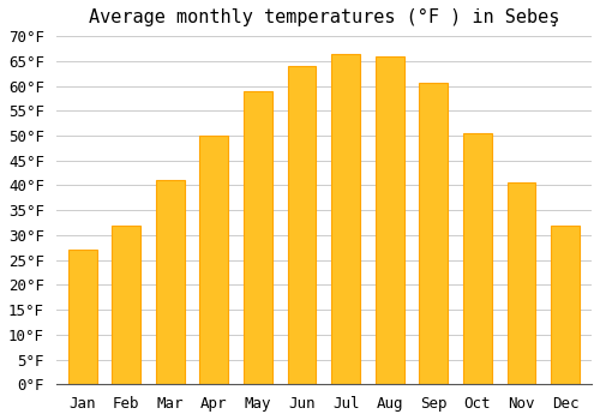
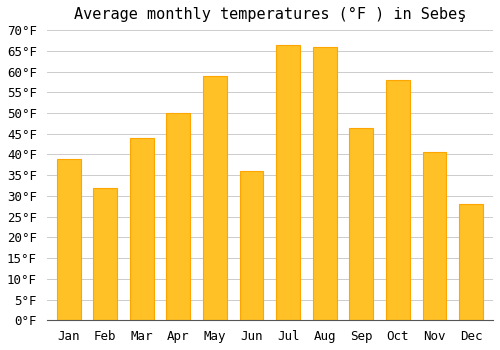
Jan: 27.0°F -> 39.0°F
Mar: 41.0°F -> 44.0°F
Jun: 64.0°F -> 36.0°F
Sep: 60.5°F -> 46.5°F
Oct: 50.5°F -> 58.0°F
Dec: 32.0°F -> 28.0°F
